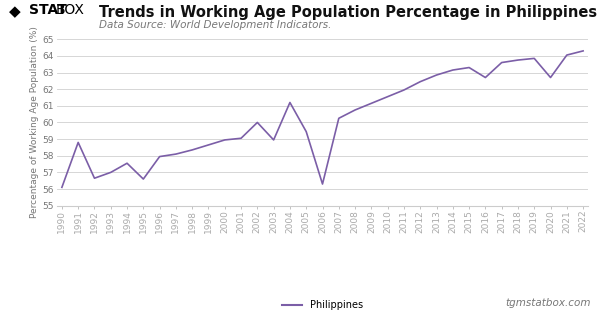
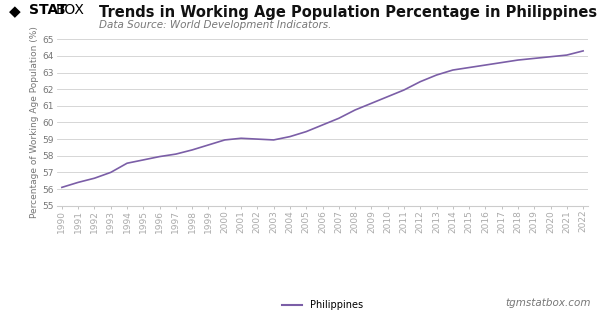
1991: 58.8 -> 56.4
1995: 56.6 -> 57.8
2002: 60.0 -> 59.0
2004: 61.2 -> 59.1
2006: 56.3 -> 59.9
2016: 62.7 -> 63.5
2020: 62.7 -> 64.0
